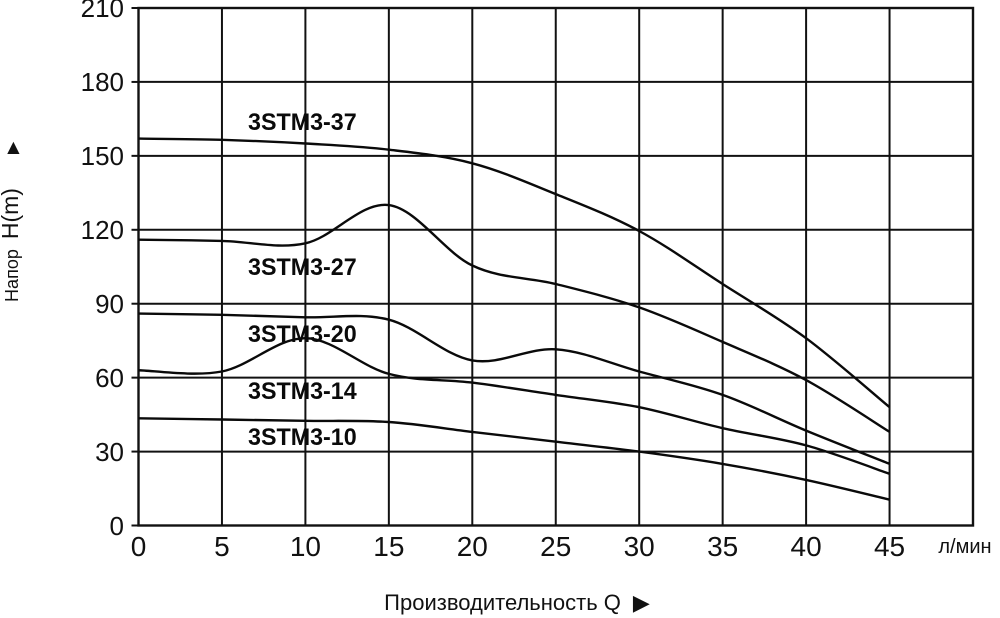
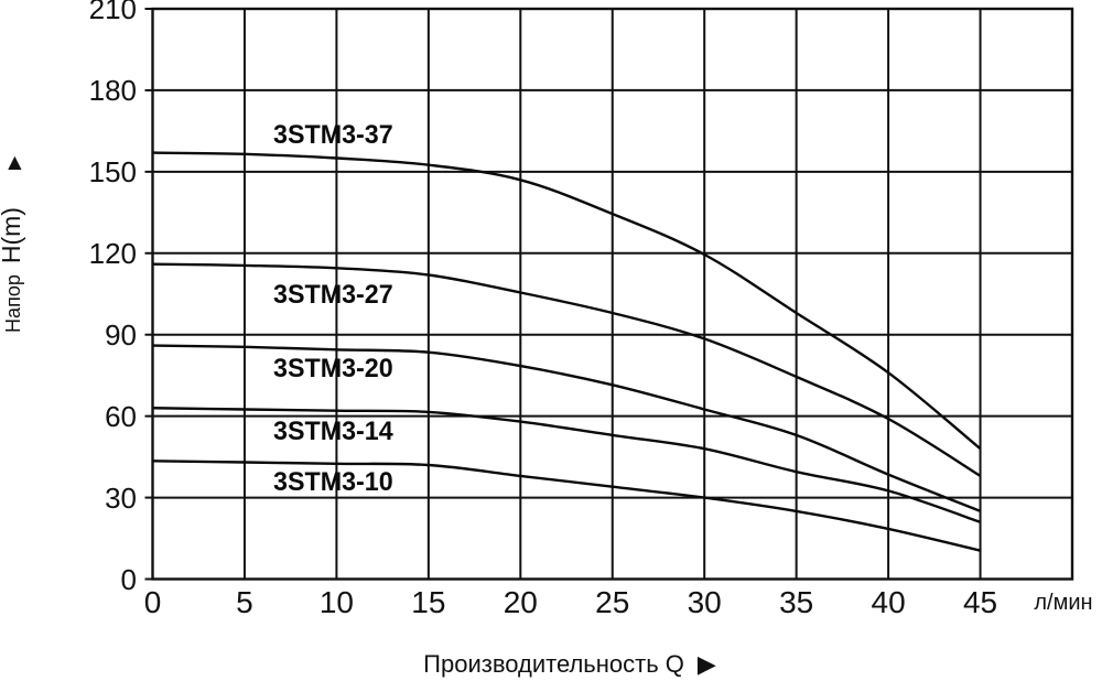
3STM3-14/10: 76 -> 62
3STM3-27/15: 130 -> 112
3STM3-20/20: 67 -> 78
